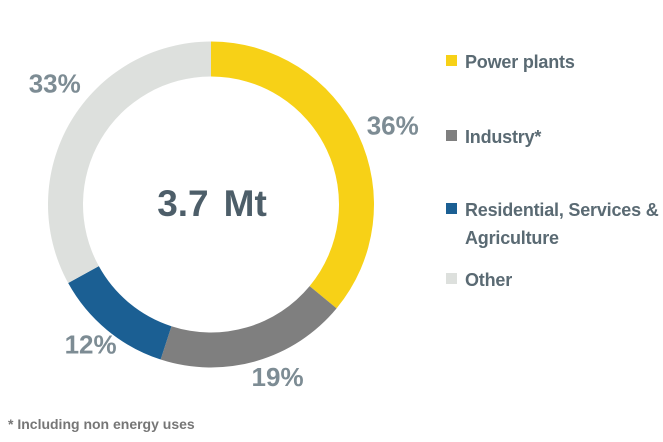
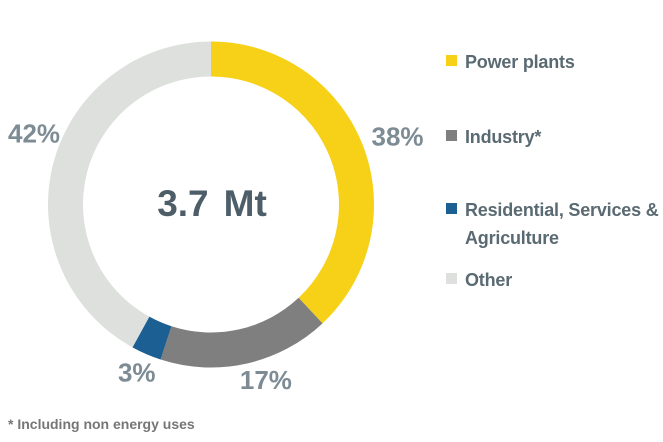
Power plants: 36% -> 38%
Industry*: 19% -> 17%
Residential, Services & Agriculture: 12% -> 3%
Other: 33% -> 42%
